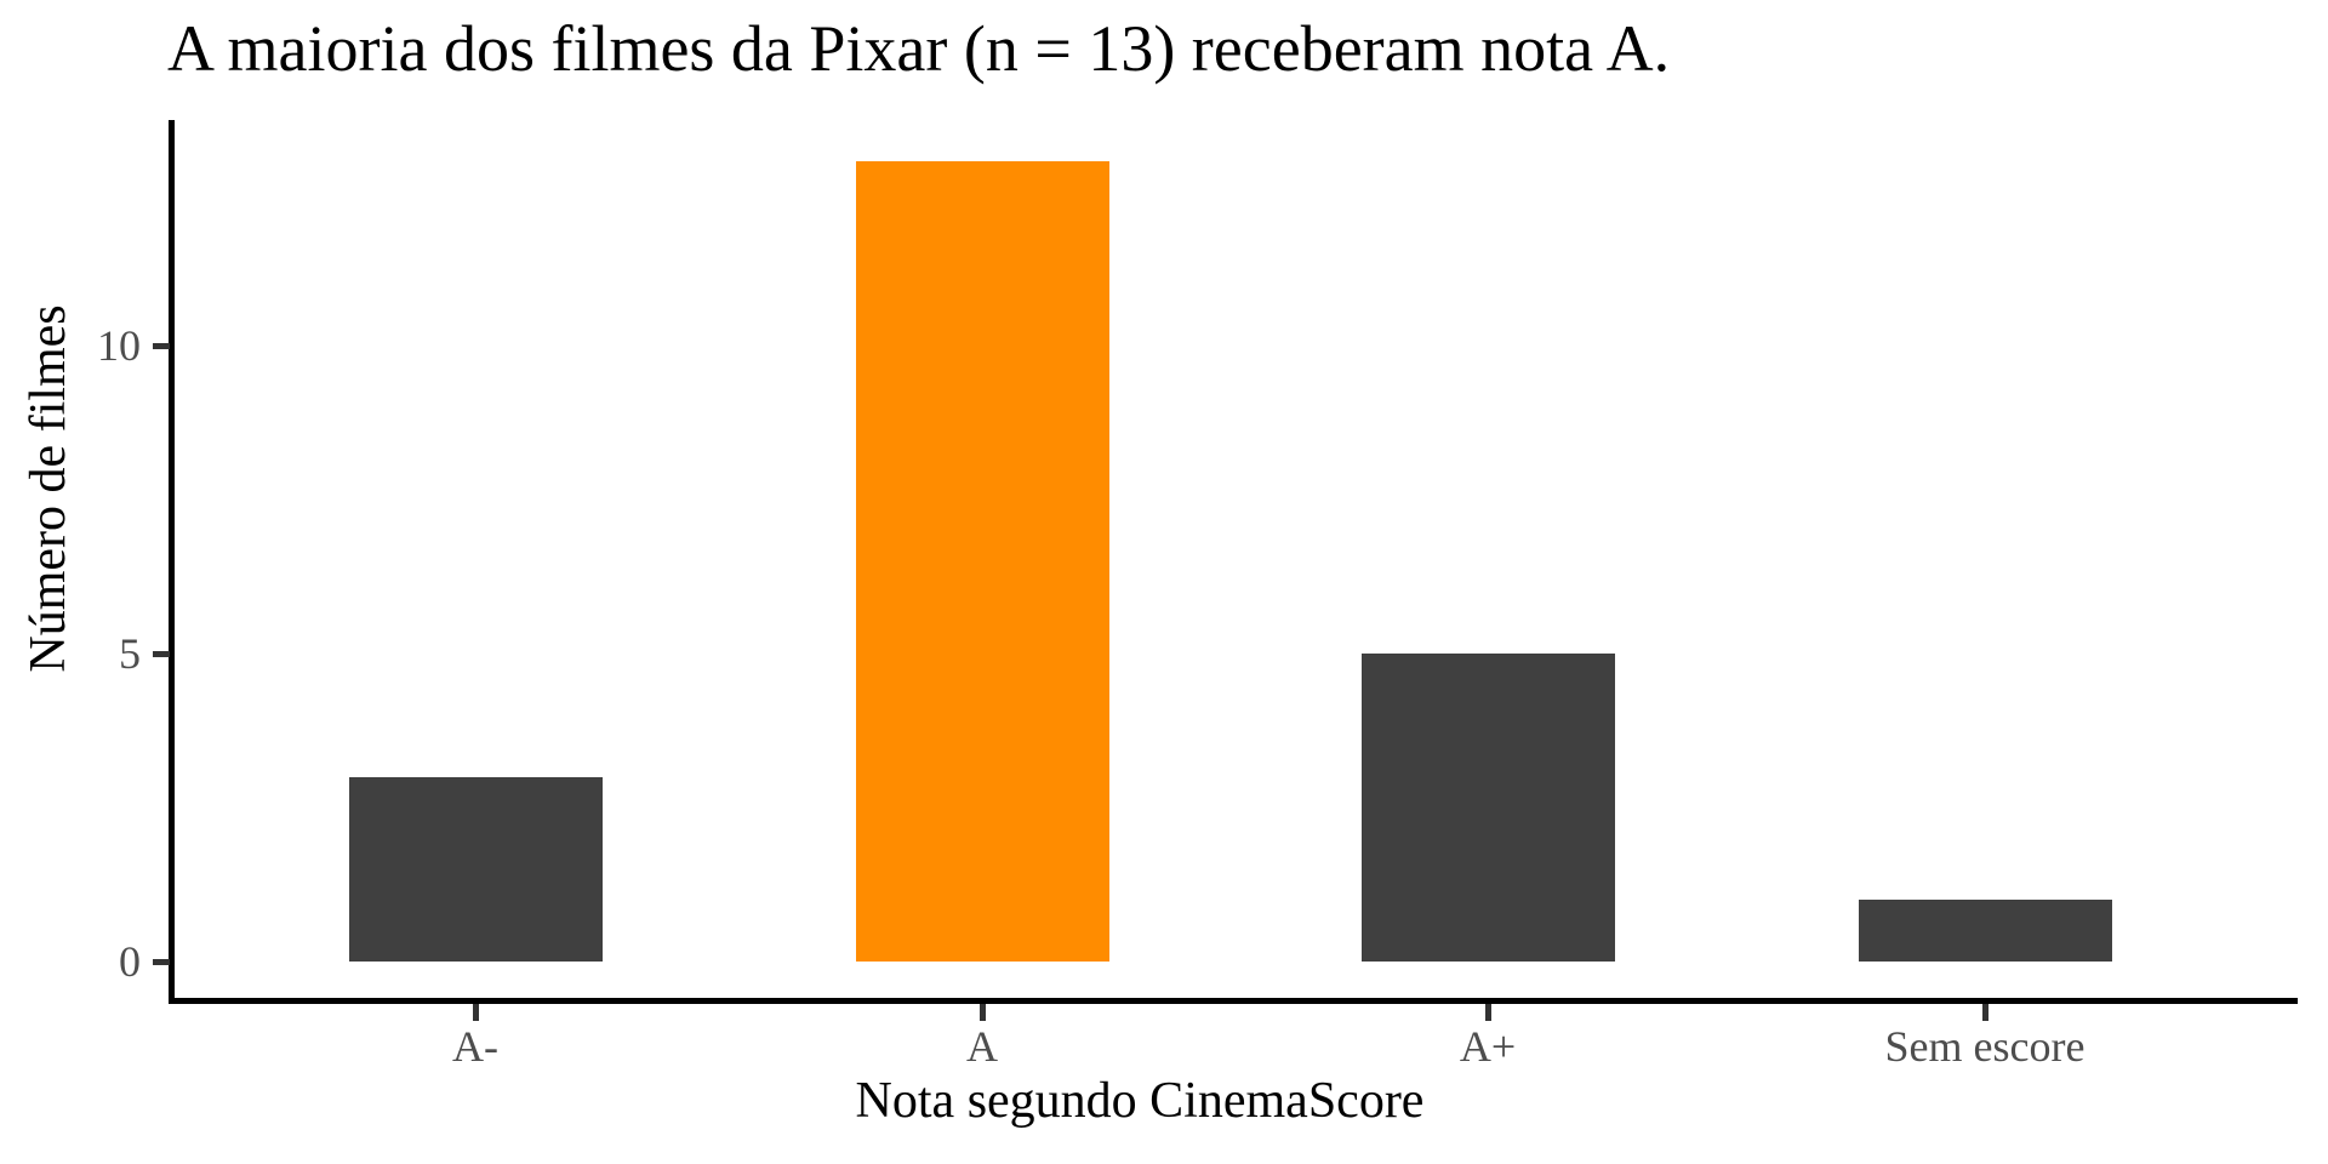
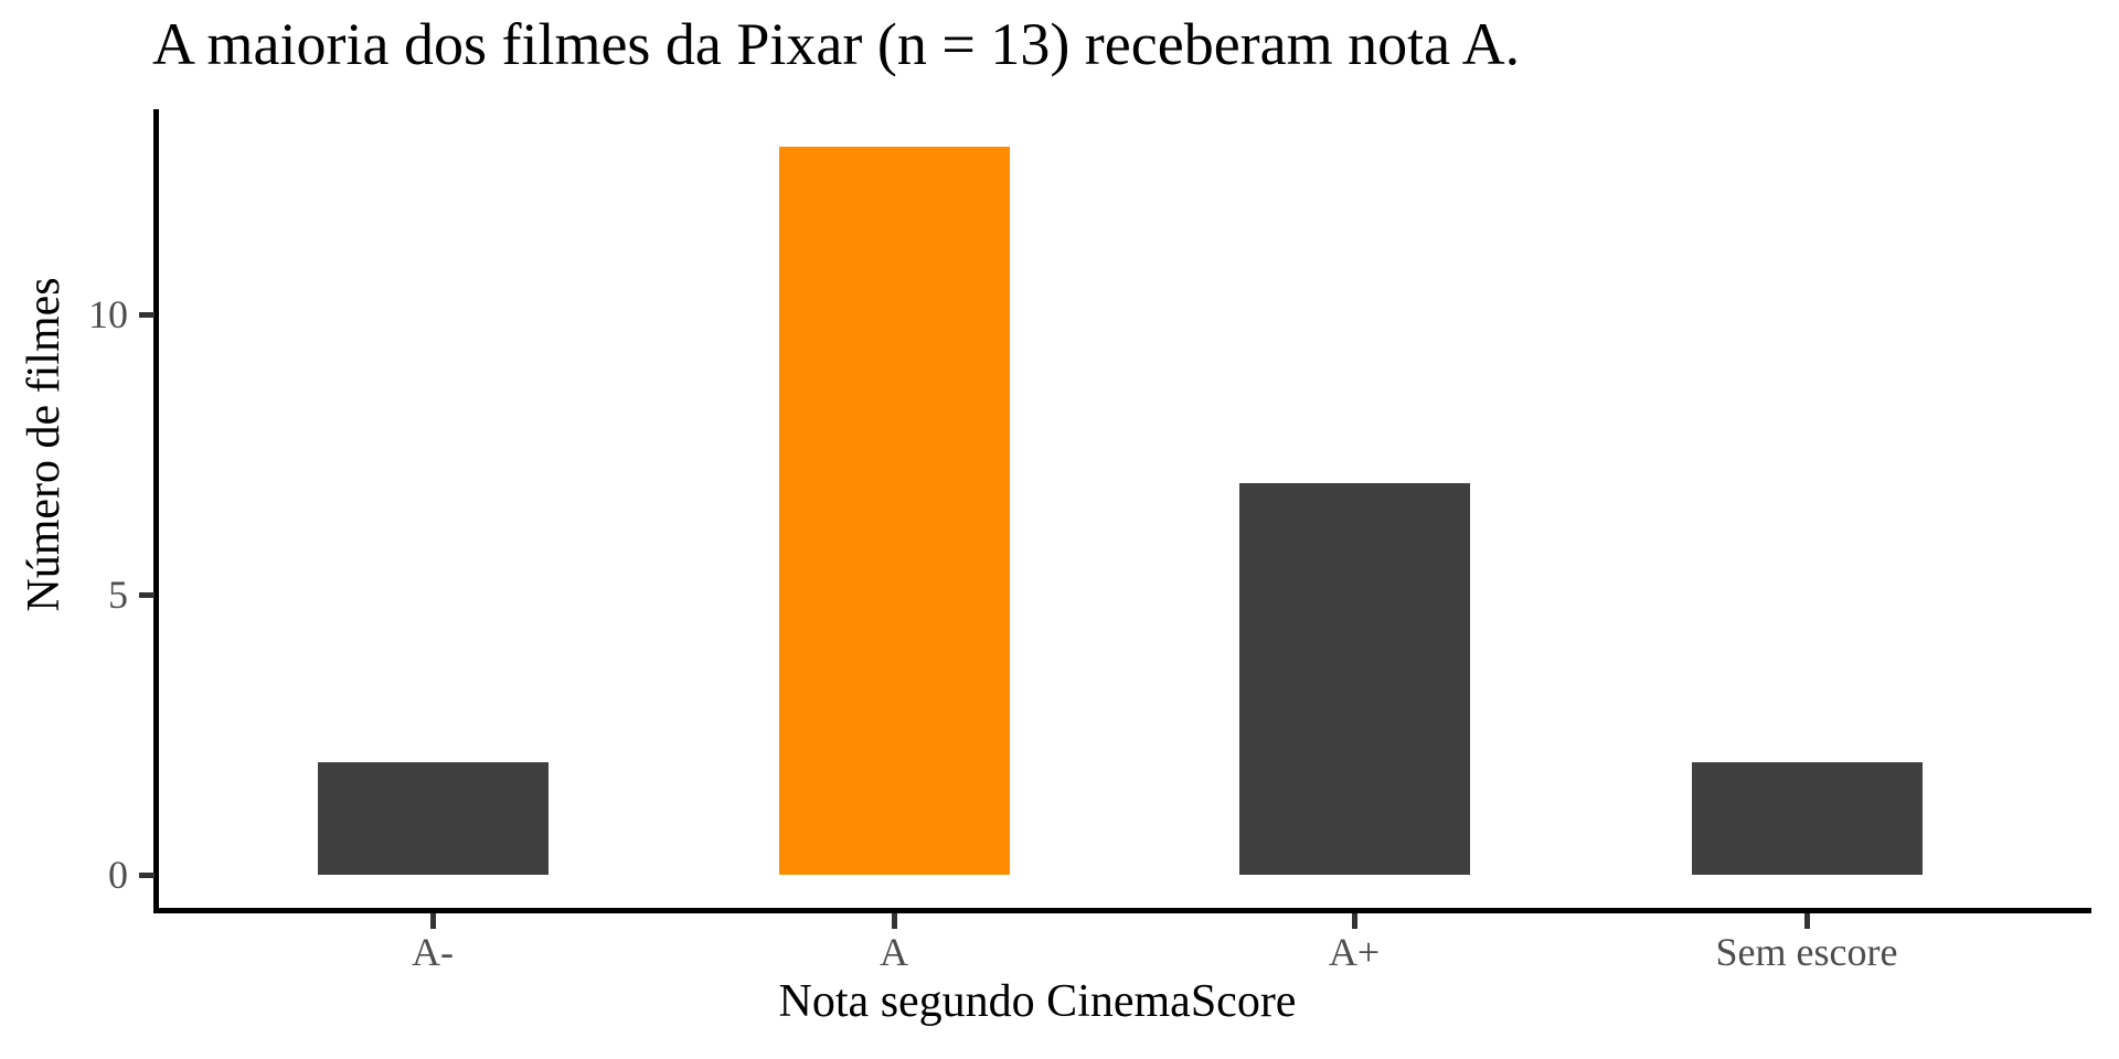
A-: 3 -> 2
A+: 5 -> 7
Sem escore: 1 -> 2
